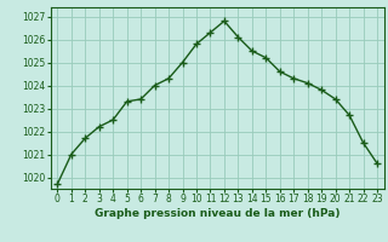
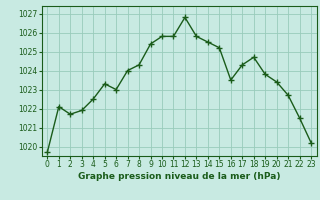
1: 1021.0 -> 1022.1
3: 1022.2 -> 1021.9
6: 1023.4 -> 1023.0
9: 1025.0 -> 1025.4
11: 1026.3 -> 1025.8
13: 1026.1 -> 1025.8
16: 1024.6 -> 1023.5
18: 1024.1 -> 1024.7
23: 1020.6 -> 1020.2
